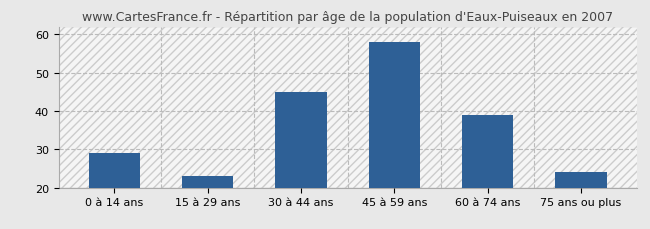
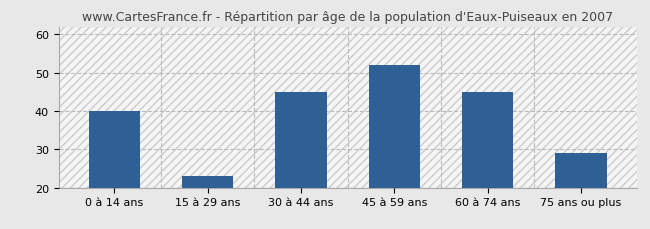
0 à 14 ans: 29 -> 40
45 à 59 ans: 58 -> 52
60 à 74 ans: 39 -> 45
75 ans ou plus: 24 -> 29
